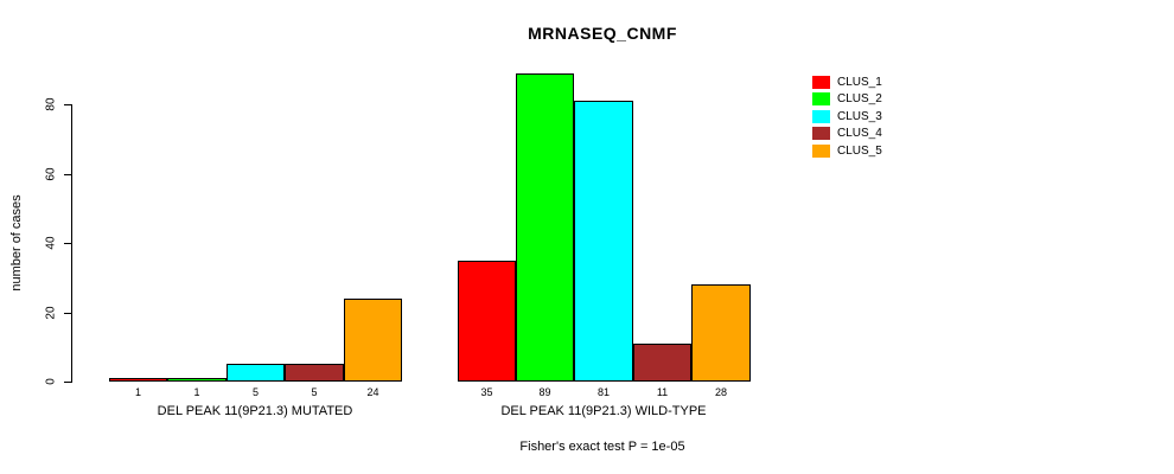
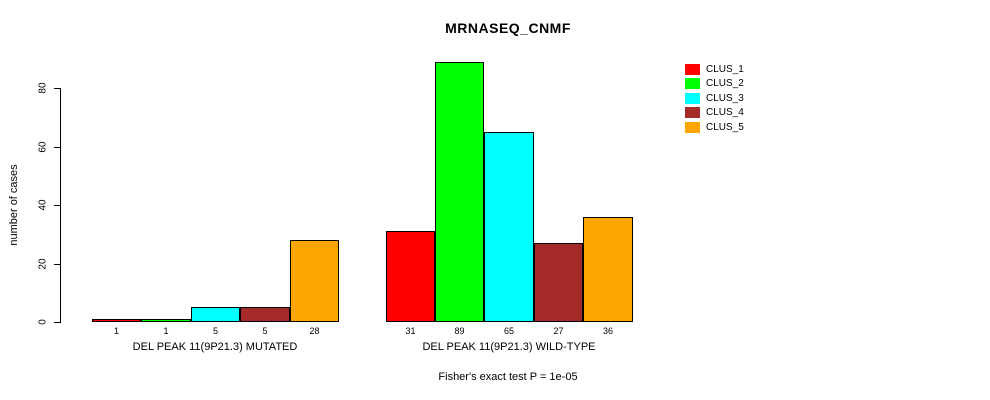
CLUS_5/DEL PEAK 11(9P21.3) MUTATED: 24 -> 28
CLUS_1/DEL PEAK 11(9P21.3) WILD-TYPE: 35 -> 31
CLUS_3/DEL PEAK 11(9P21.3) WILD-TYPE: 81 -> 65
CLUS_4/DEL PEAK 11(9P21.3) WILD-TYPE: 11 -> 27
CLUS_5/DEL PEAK 11(9P21.3) WILD-TYPE: 28 -> 36
